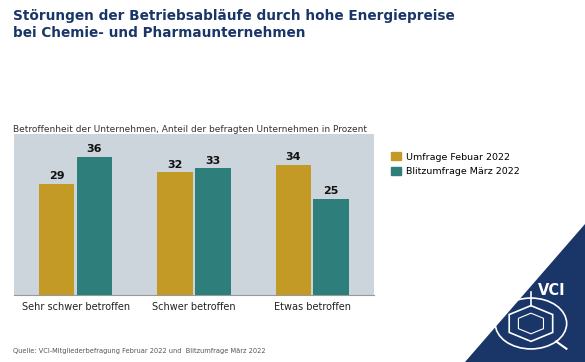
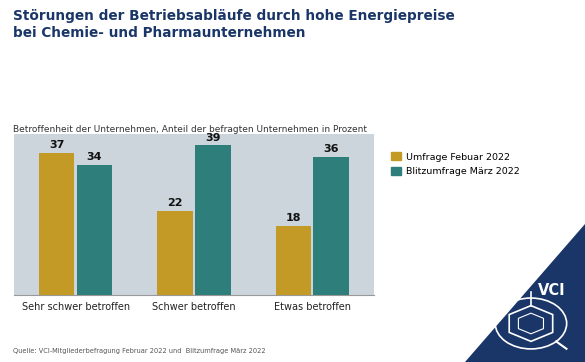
Umfrage Febuar 2022/Sehr schwer betroffen: 29 -> 37
Blitzumfrage März 2022/Sehr schwer betroffen: 36 -> 34
Umfrage Febuar 2022/Schwer betroffen: 32 -> 22
Blitzumfrage März 2022/Schwer betroffen: 33 -> 39
Umfrage Febuar 2022/Etwas betroffen: 34 -> 18
Blitzumfrage März 2022/Etwas betroffen: 25 -> 36
